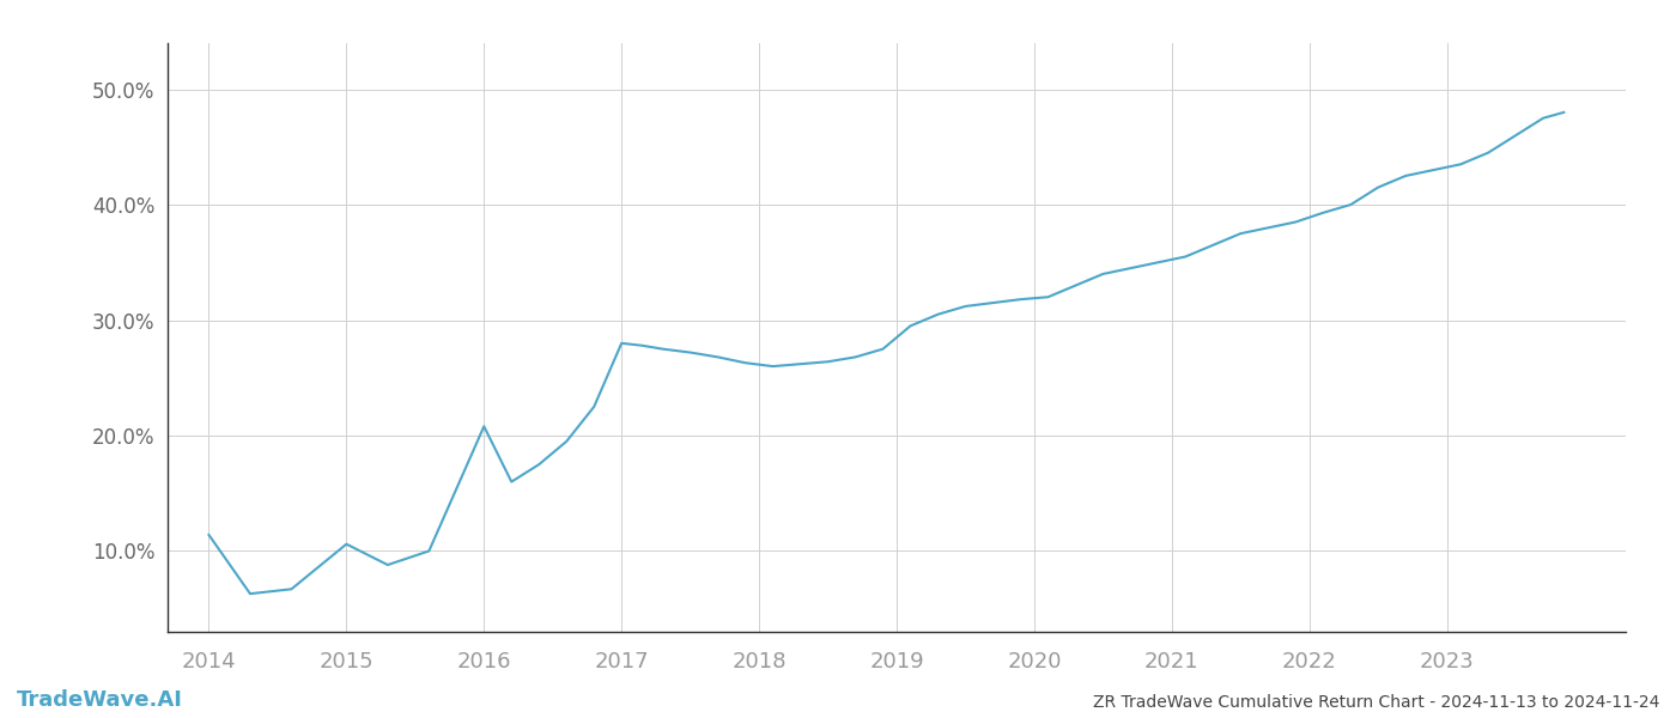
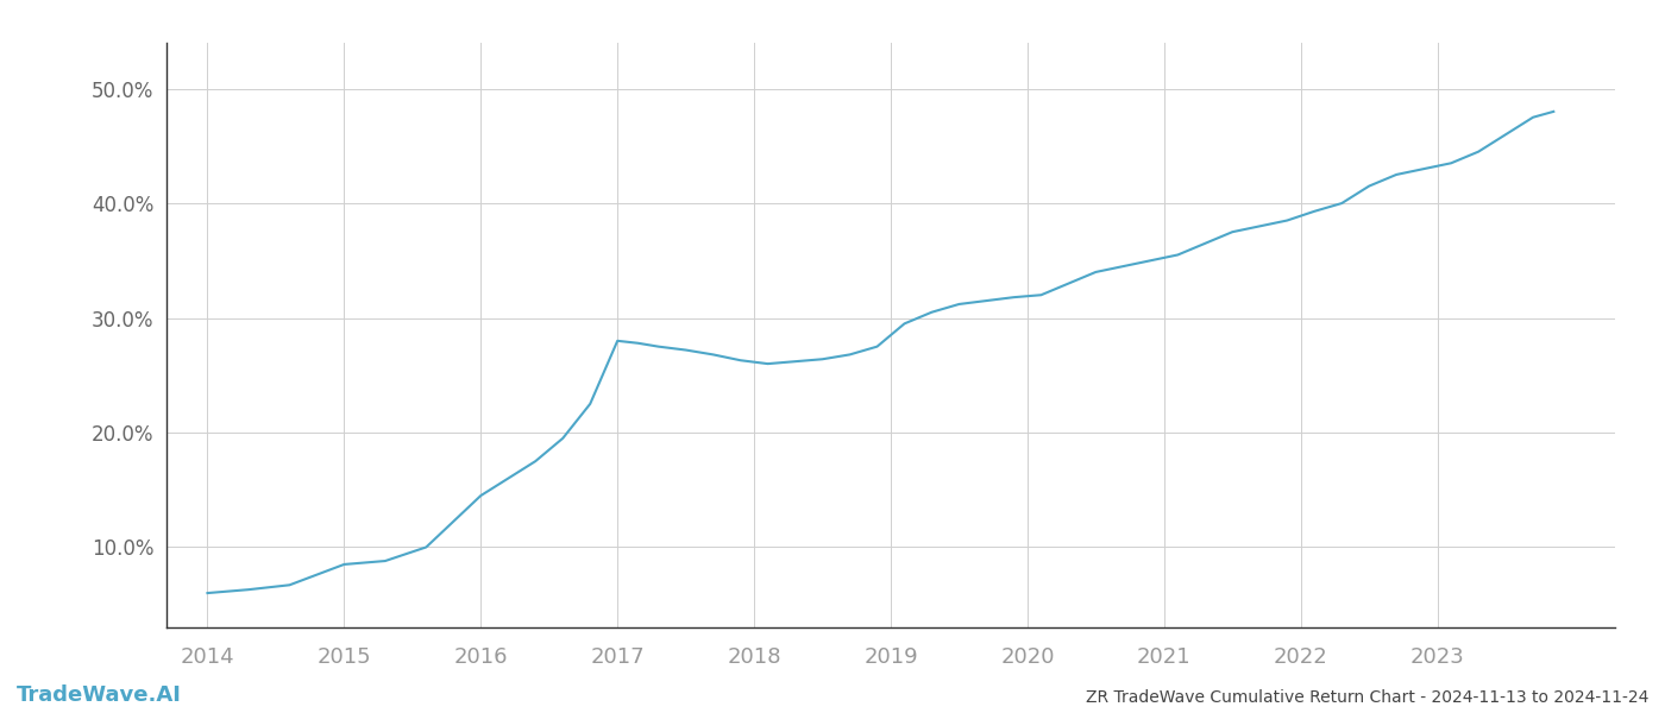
2014: 11.4% -> 6.0%
2015: 10.6% -> 8.5%
2016: 20.8% -> 14.5%
